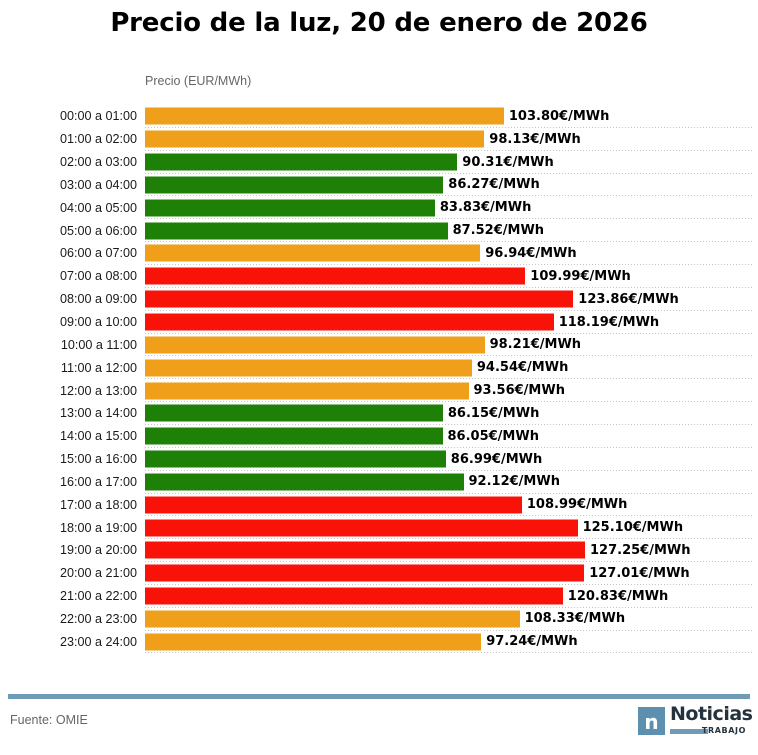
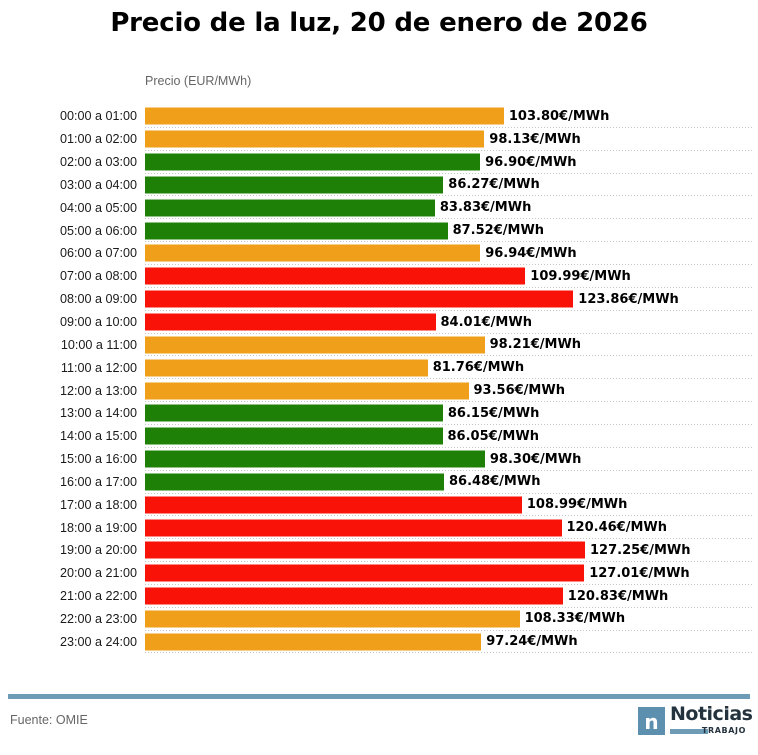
02:00 a 03:00: 90.31 -> 96.90
09:00 a 10:00: 118.19 -> 84.01
11:00 a 12:00: 94.54 -> 81.76
15:00 a 16:00: 86.99 -> 98.30
16:00 a 17:00: 92.12 -> 86.48
18:00 a 19:00: 125.10 -> 120.46
